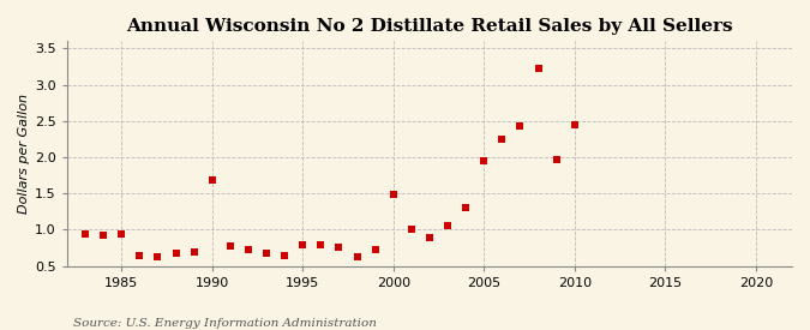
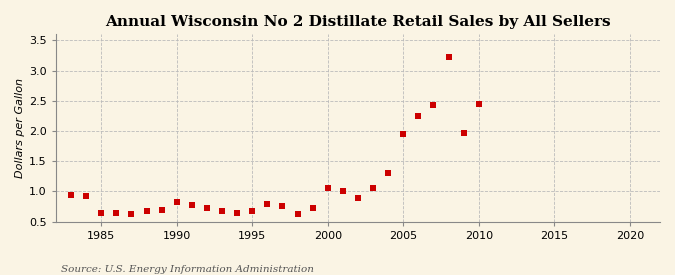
1985: 0.94 -> 0.65
1990: 1.68 -> 0.83
1995: 0.80 -> 0.67
2000: 1.48 -> 1.06
